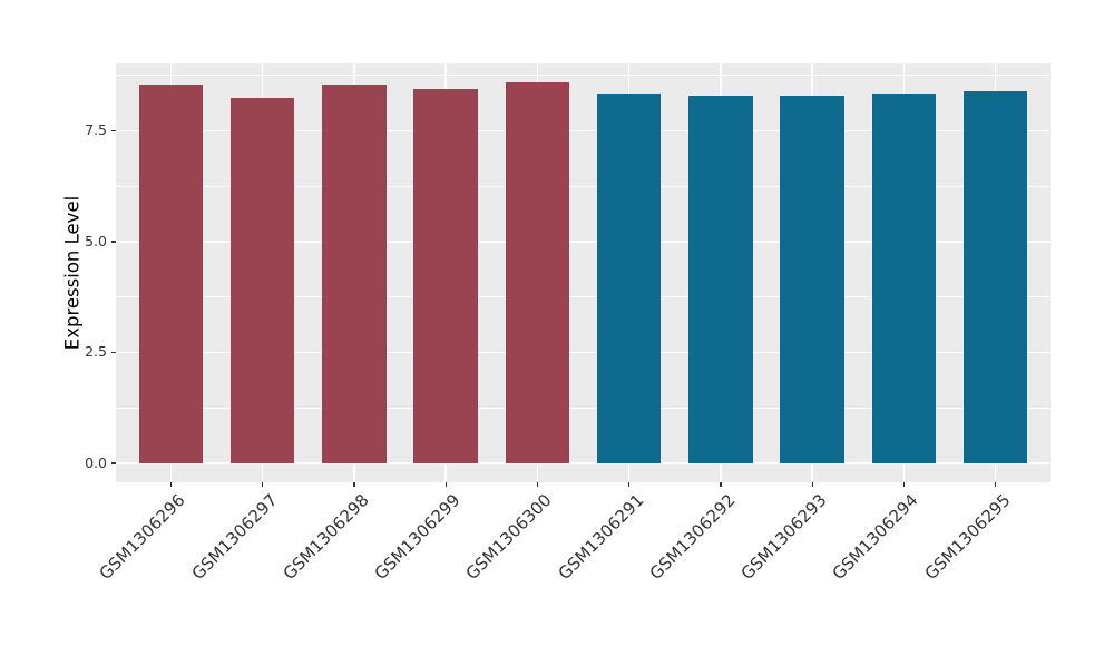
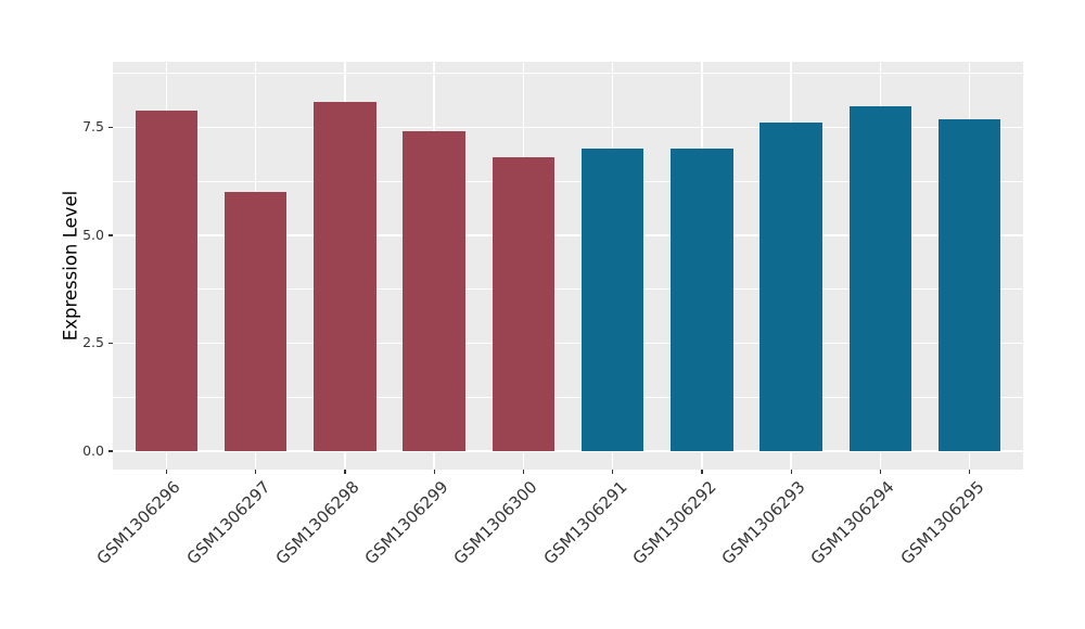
GSM1306296: 8.6 -> 7.9
GSM1306297: 8.2 -> 6.0
GSM1306298: 8.5 -> 8.1
GSM1306299: 8.4 -> 7.4
GSM1306300: 8.6 -> 6.8
GSM1306291: 8.3 -> 7.0
GSM1306292: 8.3 -> 7.0
GSM1306293: 8.3 -> 7.6
GSM1306294: 8.3 -> 8.0
GSM1306295: 8.4 -> 7.7
